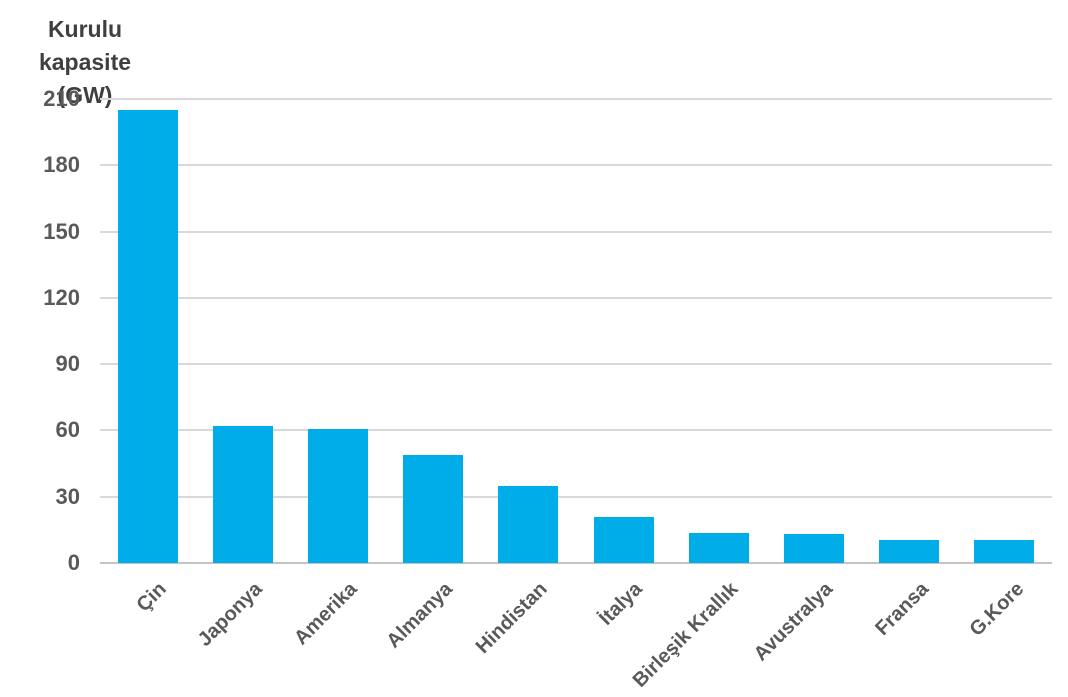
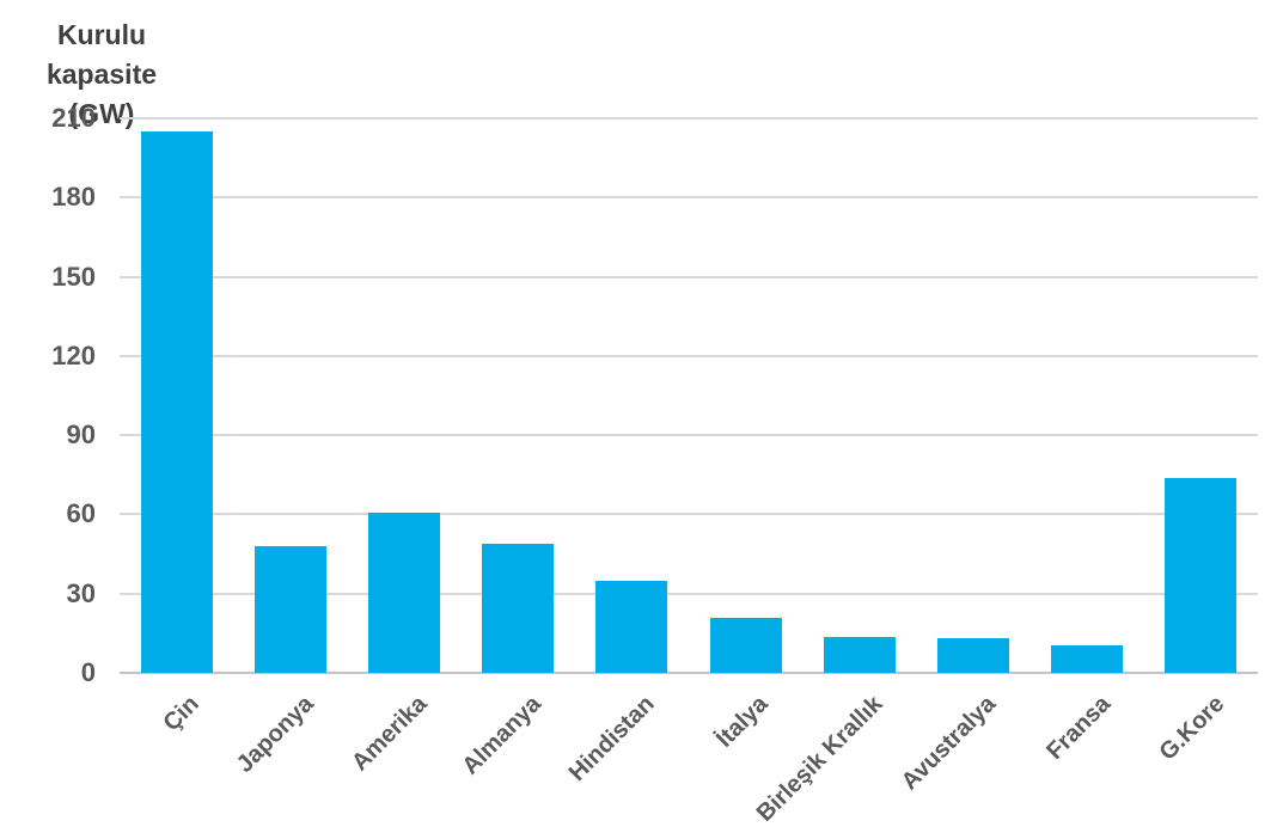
Japonya: 62 -> 48
G.Kore: 10 -> 74
